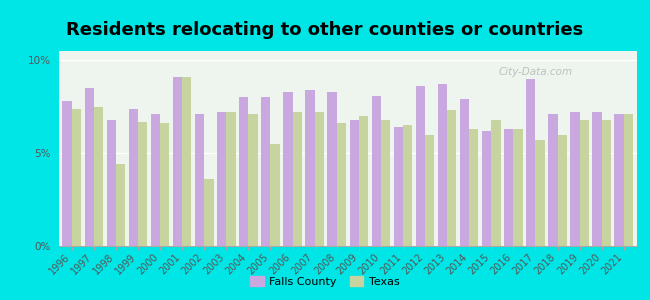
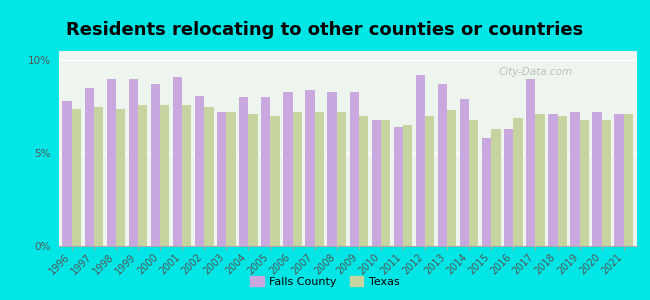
Falls County/1998: 6.8% -> 9.0%
Texas/1998: 4.4% -> 7.4%
Falls County/1999: 7.4% -> 9.0%
Texas/1999: 6.7% -> 7.6%
Falls County/2000: 7.1% -> 8.7%
Texas/2000: 6.6% -> 7.6%
Texas/2001: 9.1% -> 7.6%
Falls County/2002: 7.1% -> 8.1%
Texas/2002: 3.6% -> 7.5%
Texas/2005: 5.5% -> 7.0%
Texas/2008: 6.6% -> 7.2%
Falls County/2009: 6.8% -> 8.3%
Falls County/2010: 8.1% -> 6.8%
Falls County/2012: 8.6% -> 9.2%
Texas/2012: 6.0% -> 7.0%
Texas/2014: 6.3% -> 6.8%
Falls County/2015: 6.2% -> 5.8%
Texas/2015: 6.8% -> 6.3%
Texas/2016: 6.3% -> 6.9%
Texas/2017: 5.7% -> 7.1%
Texas/2018: 6.0% -> 7.0%
